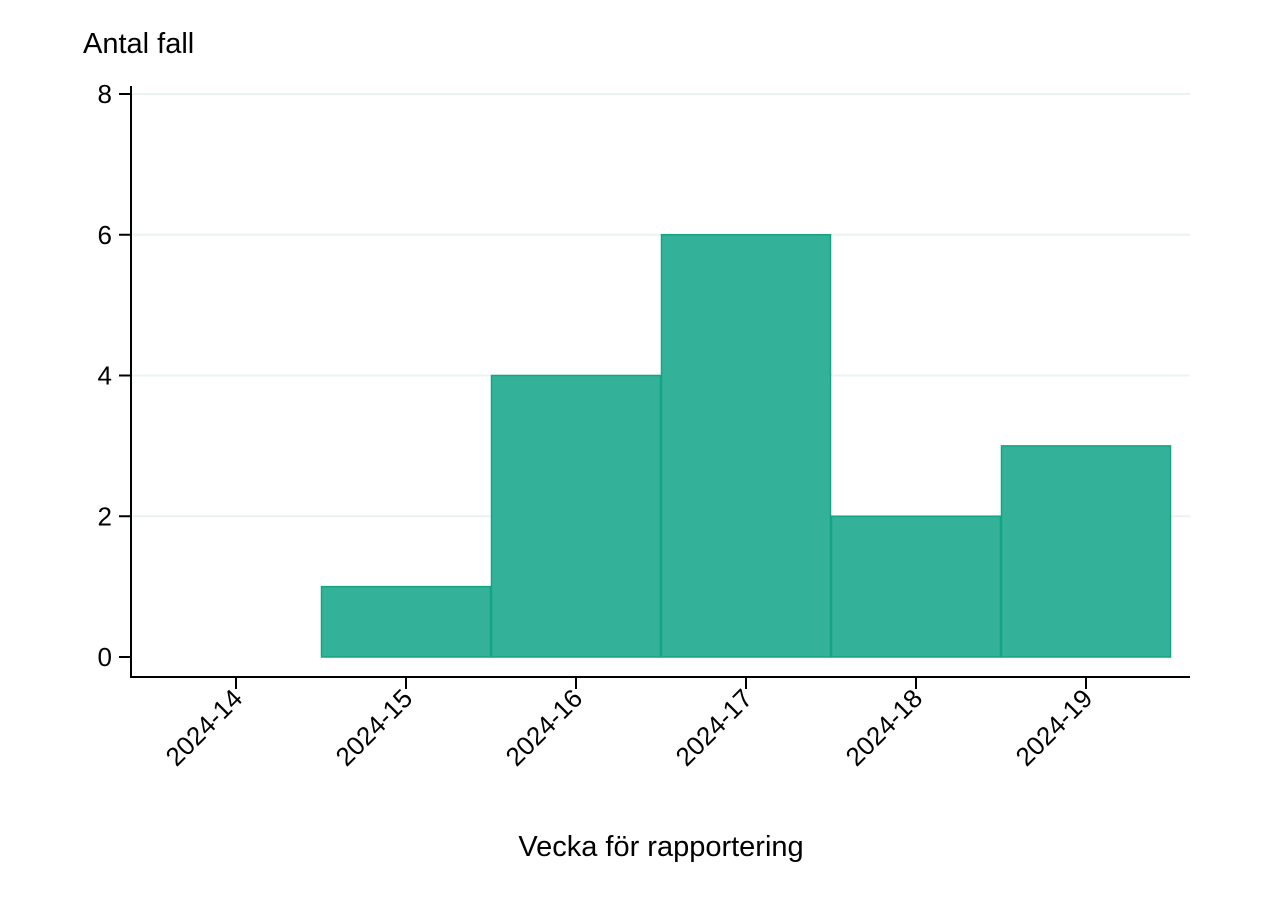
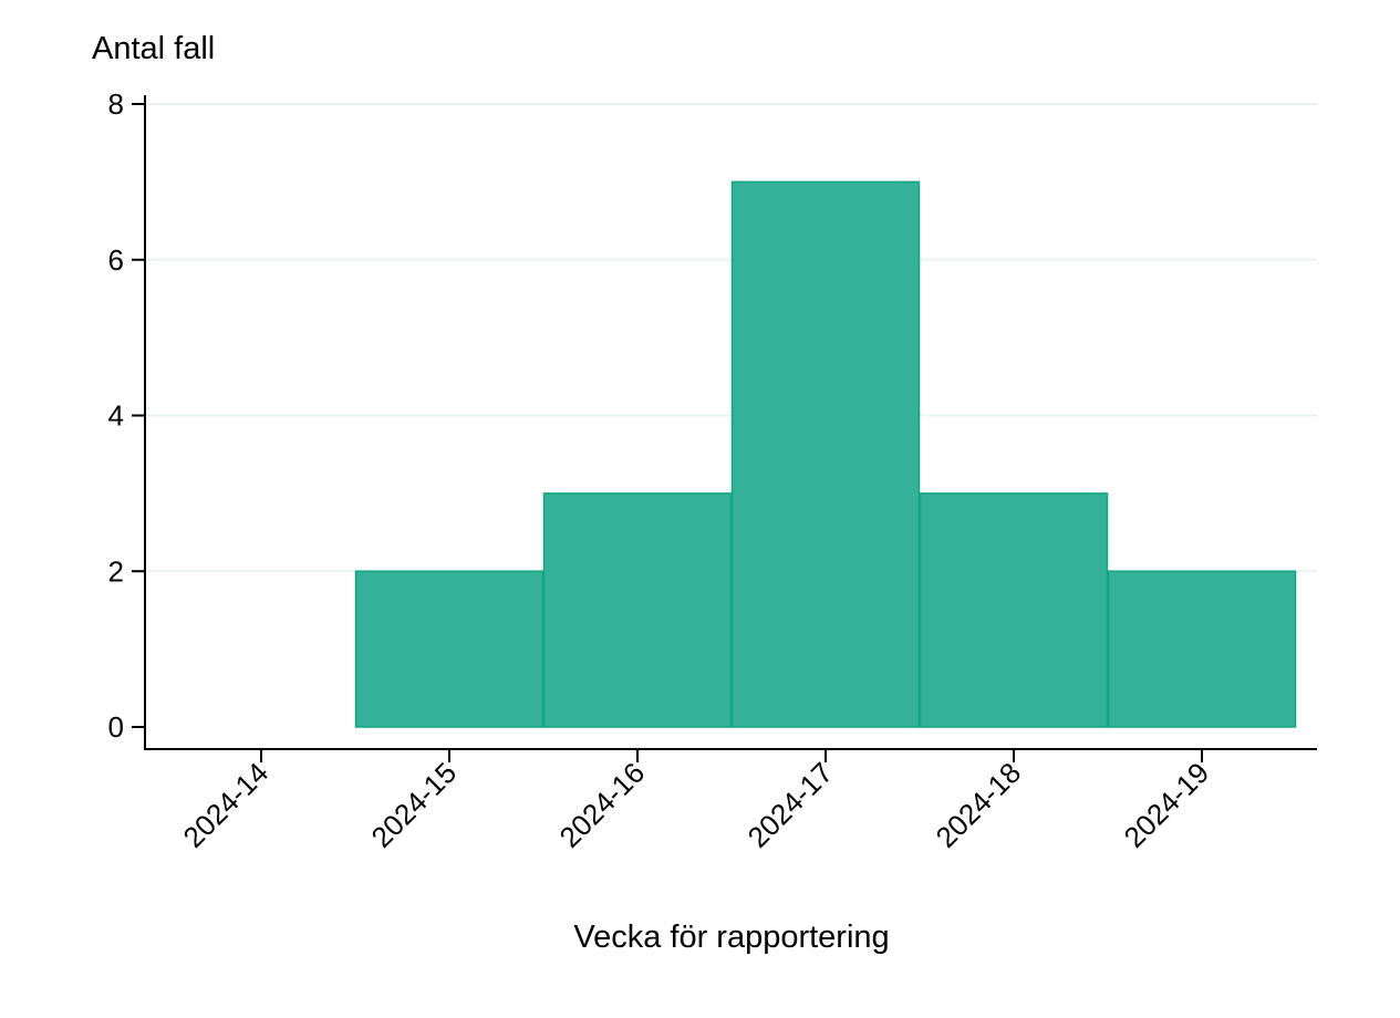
2024-15: 1 -> 2
2024-16: 4 -> 3
2024-17: 6 -> 7
2024-18: 2 -> 3
2024-19: 3 -> 2
